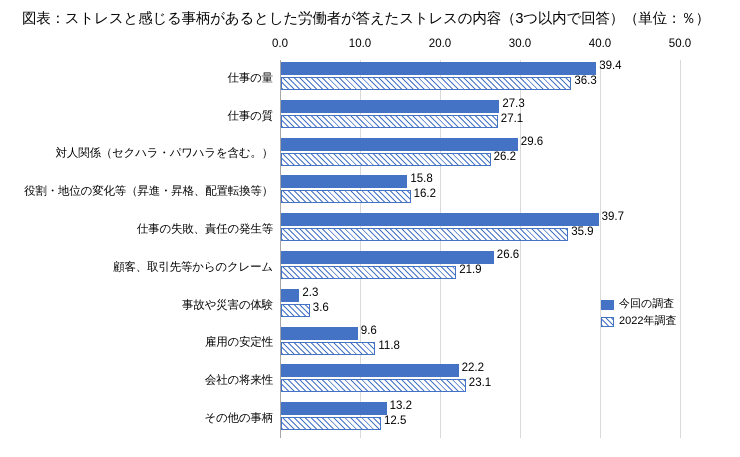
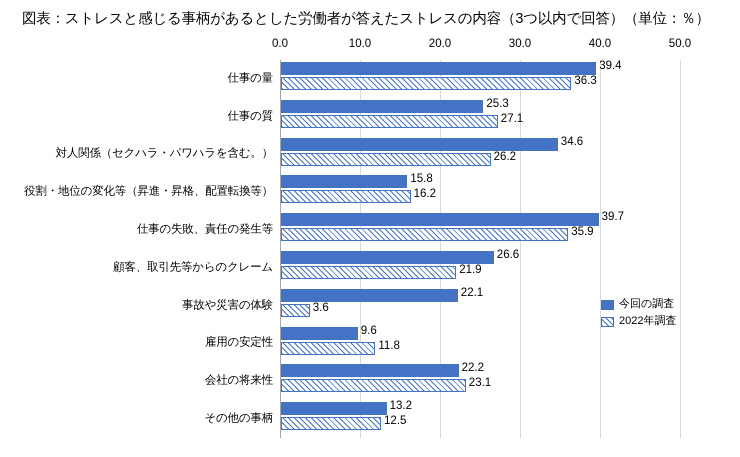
今回の調査/仕事の質: 27.3 -> 25.3
今回の調査/対人関係（セクハラ・パワハラを含む。）: 29.6 -> 34.6
今回の調査/事故や災害の体験: 2.3 -> 22.1
